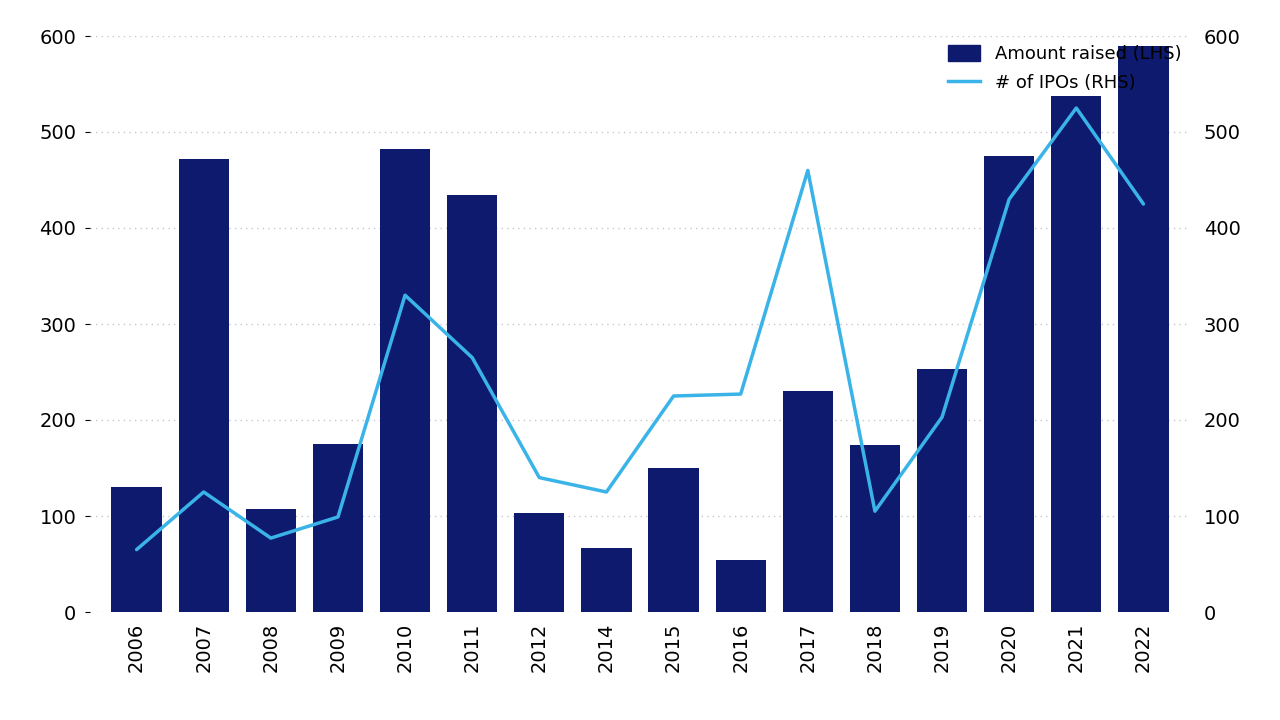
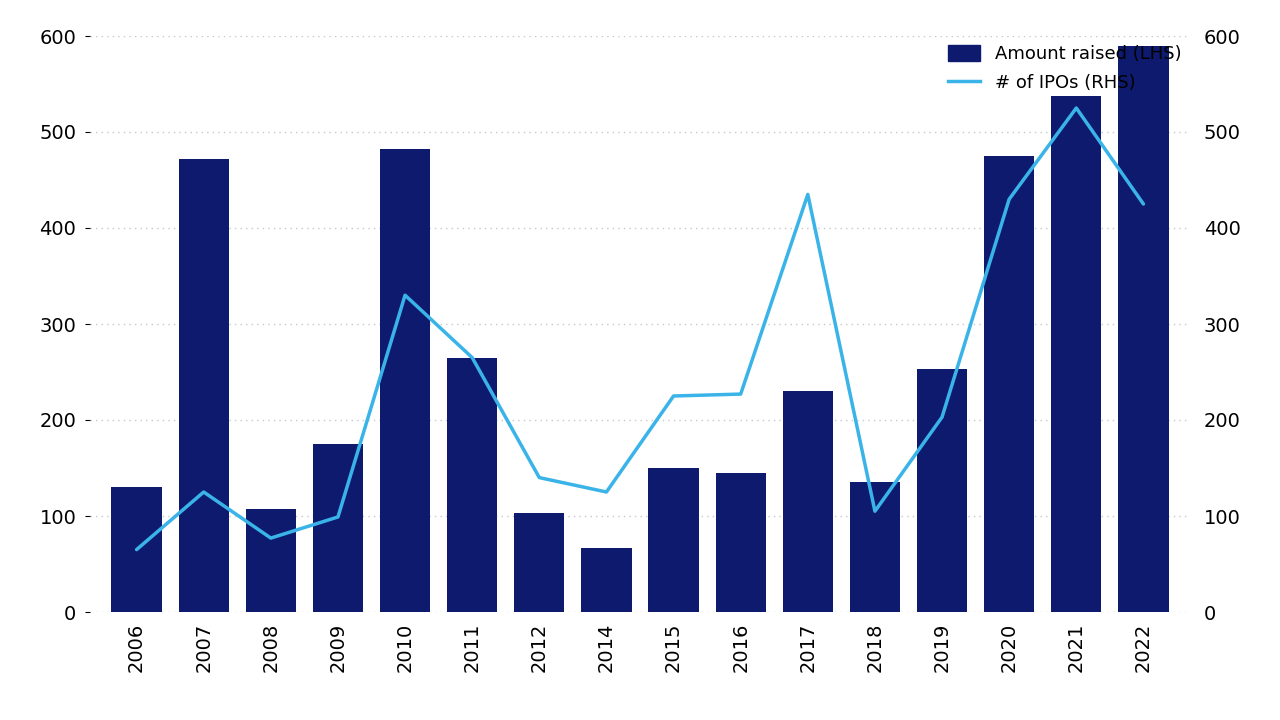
Amount raised (LHS)/2011: 434 -> 265
Amount raised (LHS)/2016: 54 -> 145
# of IPOs (RHS)/2017: 460 -> 435
Amount raised (LHS)/2018: 174 -> 135
